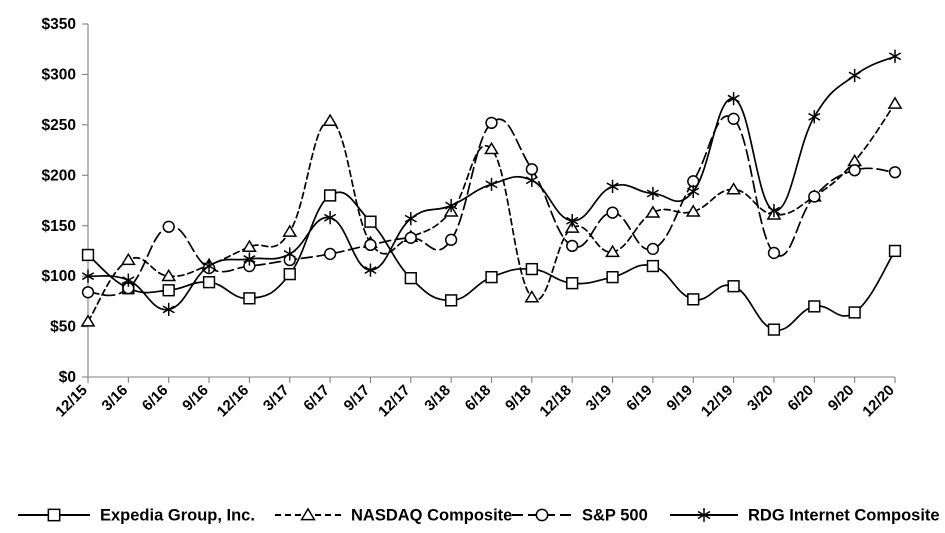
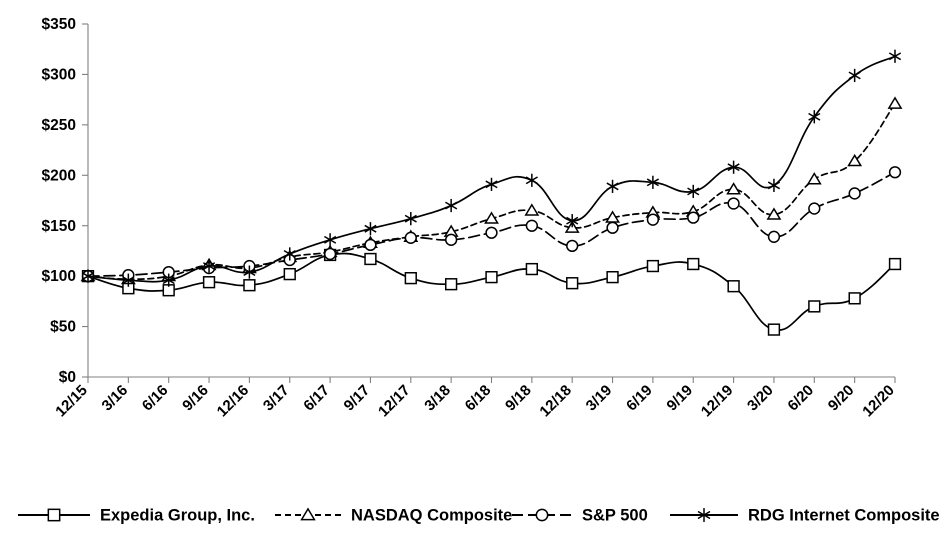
Expedia Group, Inc./12/15: $121 -> $100
NASDAQ Composite/12/15: $55 -> $100
S&P 500/12/15: $84 -> $100
NASDAQ Composite/3/16: $116 -> $97
S&P 500/3/16: $88 -> $101
S&P 500/6/16: $149 -> $104
RDG Internet Composite/6/16: $67 -> $96
Expedia Group, Inc./12/16: $78 -> $91
NASDAQ Composite/12/16: $129 -> $108
RDG Internet Composite/12/16: $117 -> $104
NASDAQ Composite/3/17: $144 -> $119
Expedia Group, Inc./6/17: $180 -> $121
NASDAQ Composite/6/17: $254 -> $124
RDG Internet Composite/6/17: $158 -> $136
Expedia Group, Inc./9/17: $154 -> $117
RDG Internet Composite/9/17: $106 -> $147
Expedia Group, Inc./3/18: $76 -> $92
NASDAQ Composite/3/18: $164 -> $144
NASDAQ Composite/6/18: $226 -> $157
S&P 500/6/18: $252 -> $143
NASDAQ Composite/9/18: $79 -> $165
S&P 500/9/18: $206 -> $150
NASDAQ Composite/3/19: $124 -> $158
S&P 500/3/19: $163 -> $148
S&P 500/6/19: $127 -> $156
RDG Internet Composite/6/19: $182 -> $193
Expedia Group, Inc./9/19: $77 -> $112
S&P 500/9/19: $194 -> $158
S&P 500/12/19: $256 -> $172
RDG Internet Composite/12/19: $276 -> $208
S&P 500/3/20: $123 -> $139
RDG Internet Composite/3/20: $165 -> $190
NASDAQ Composite/6/20: $179 -> $196
S&P 500/6/20: $179 -> $167
Expedia Group, Inc./9/20: $64 -> $78
S&P 500/9/20: $205 -> $182
Expedia Group, Inc./12/20: $125 -> $112
